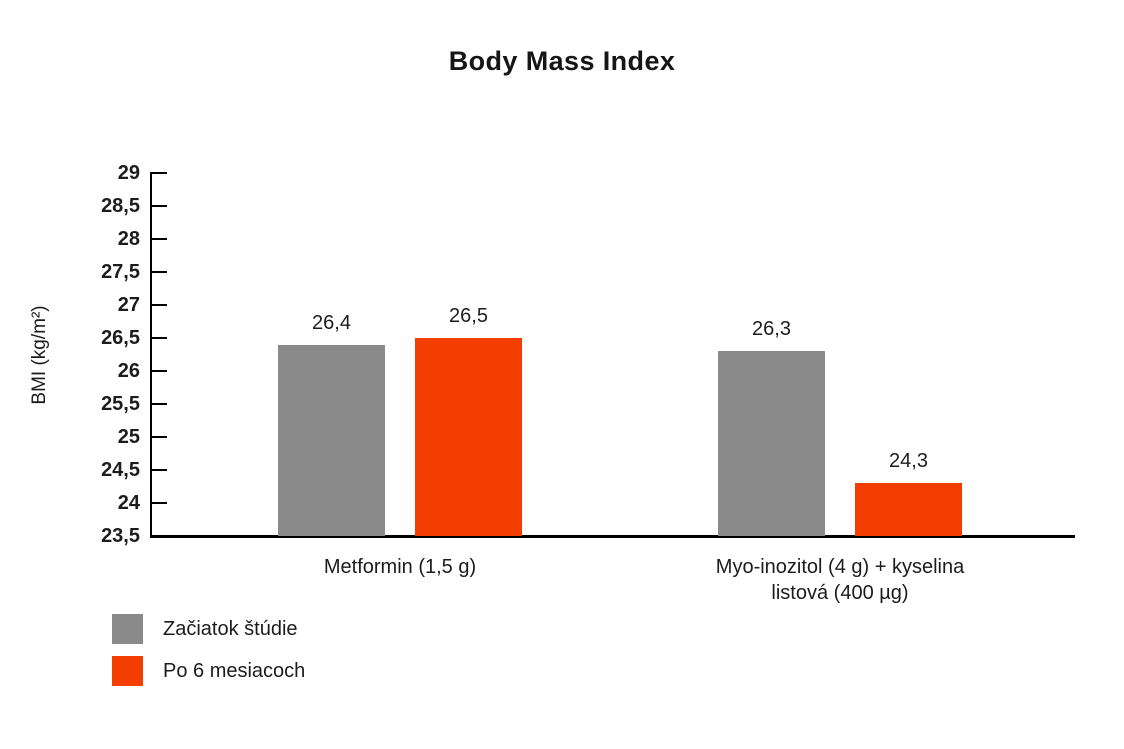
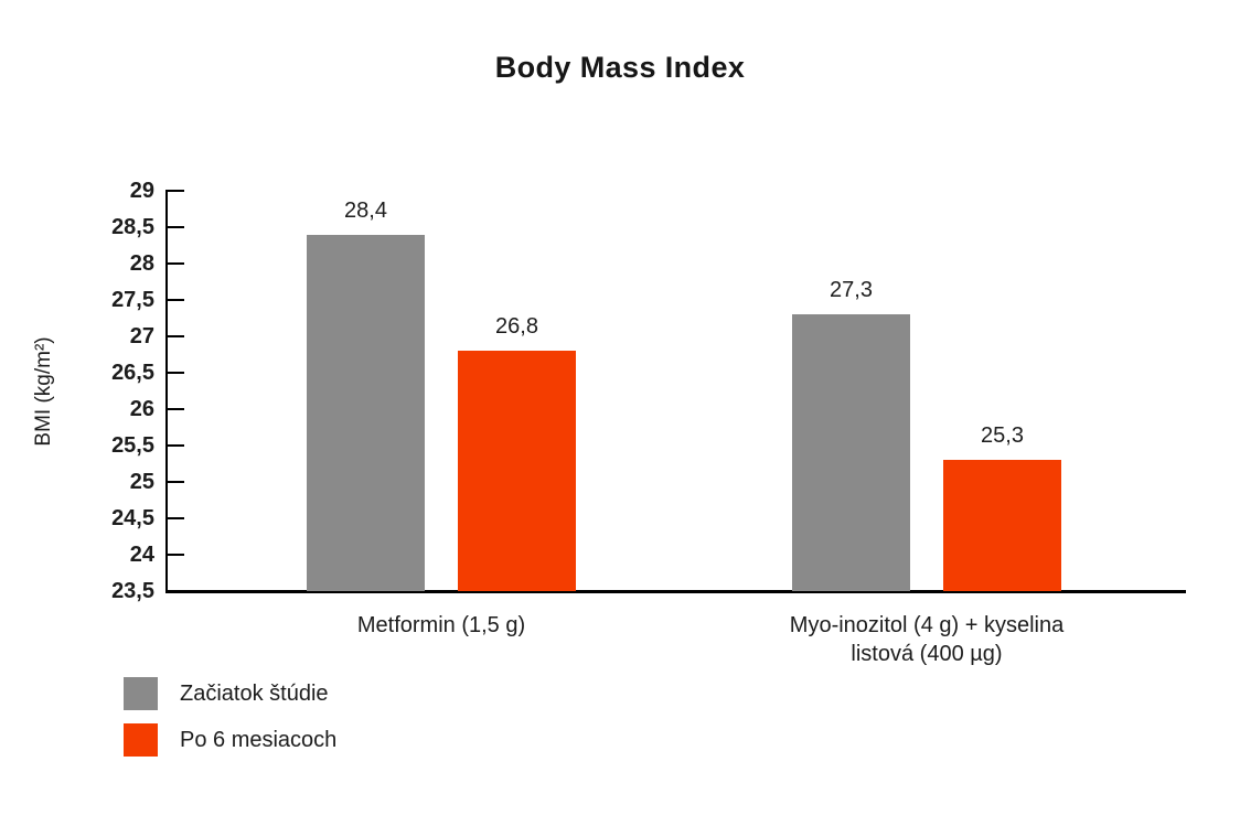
Začiatok štúdie/Metformin (1,5 g): 26,4 -> 28,4
Po 6 mesiacoch/Metformin (1,5 g): 26,5 -> 26,8
Začiatok štúdie/Myo-inozitol (4 g) + kyselina listová (400 µg): 26,3 -> 27,3
Po 6 mesiacoch/Myo-inozitol (4 g) + kyselina listová (400 µg): 24,3 -> 25,3
